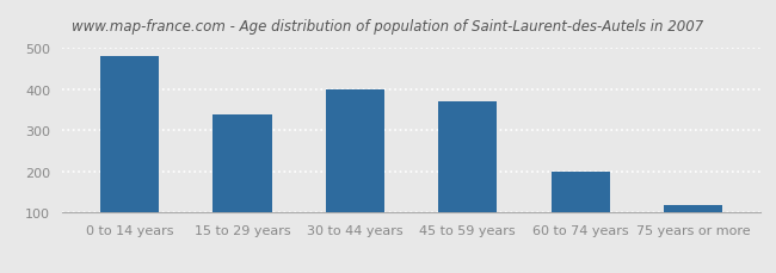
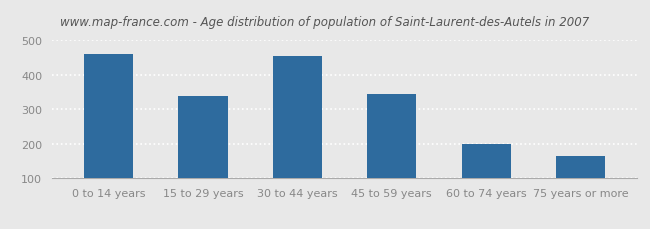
0 to 14 years: 480 -> 460
30 to 44 years: 400 -> 455
45 to 59 years: 370 -> 345
75 years or more: 120 -> 165
